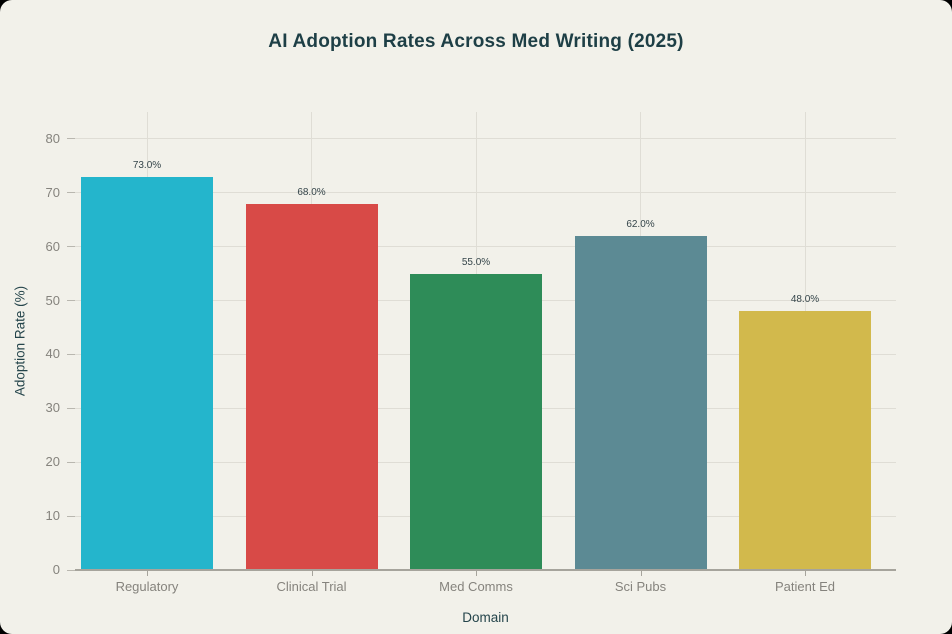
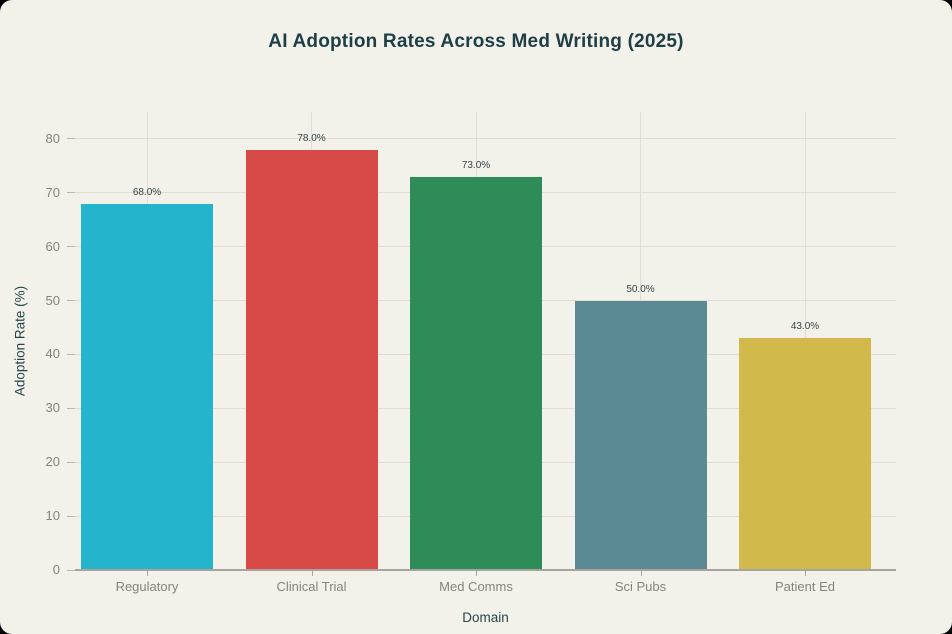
Regulatory: 73.0% -> 68.0%
Clinical Trial: 68.0% -> 78.0%
Med Comms: 55.0% -> 73.0%
Sci Pubs: 62.0% -> 50.0%
Patient Ed: 48.0% -> 43.0%
